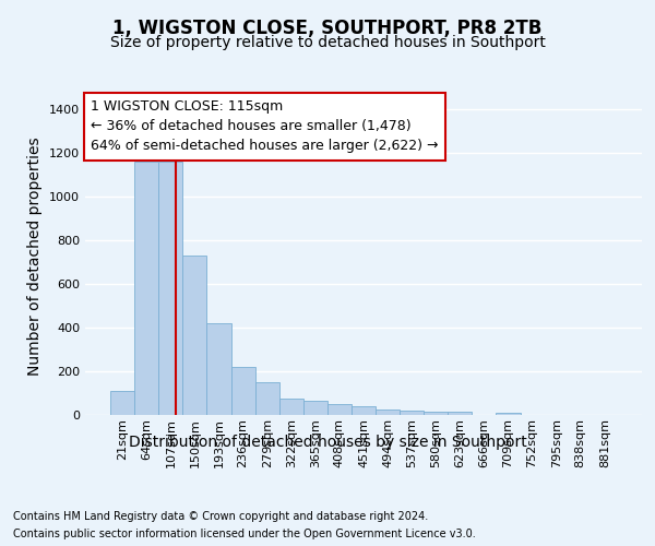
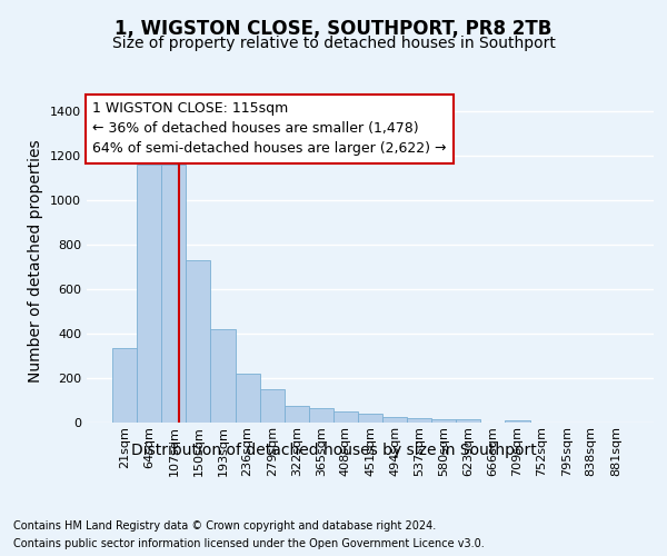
21sqm: 110 -> 335
